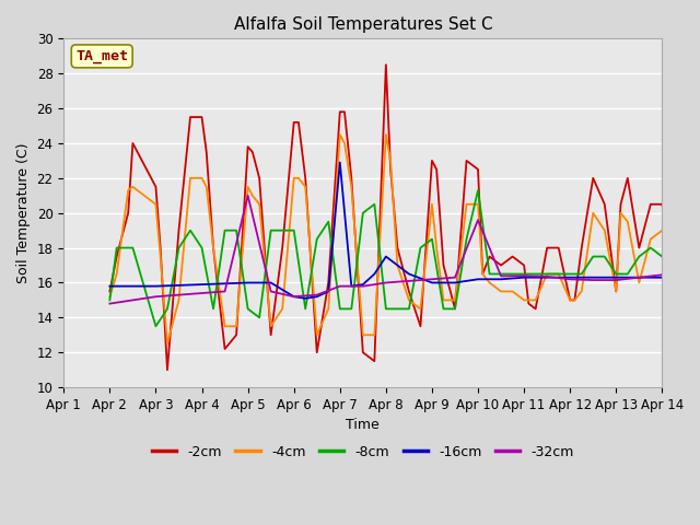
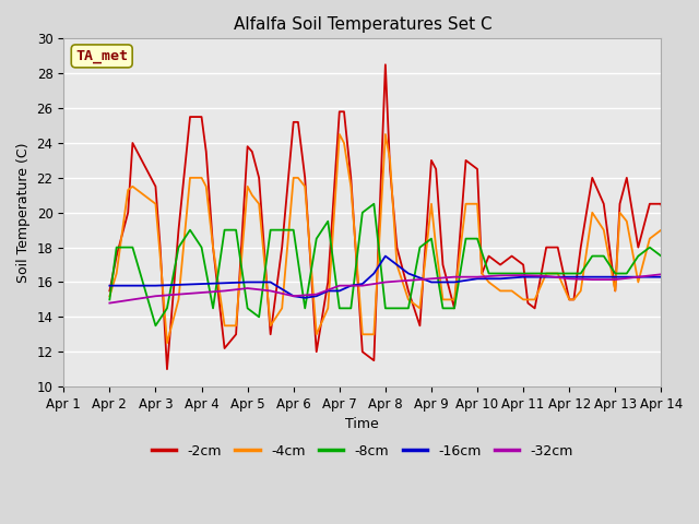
-32cm/Apr 5: 21.0 -> 15.7
-16cm/Apr 7: 22.9 -> 15.5
-8cm/Apr 10: 21.3 -> 18.5
-32cm/Apr 10: 19.6 -> 16.3
